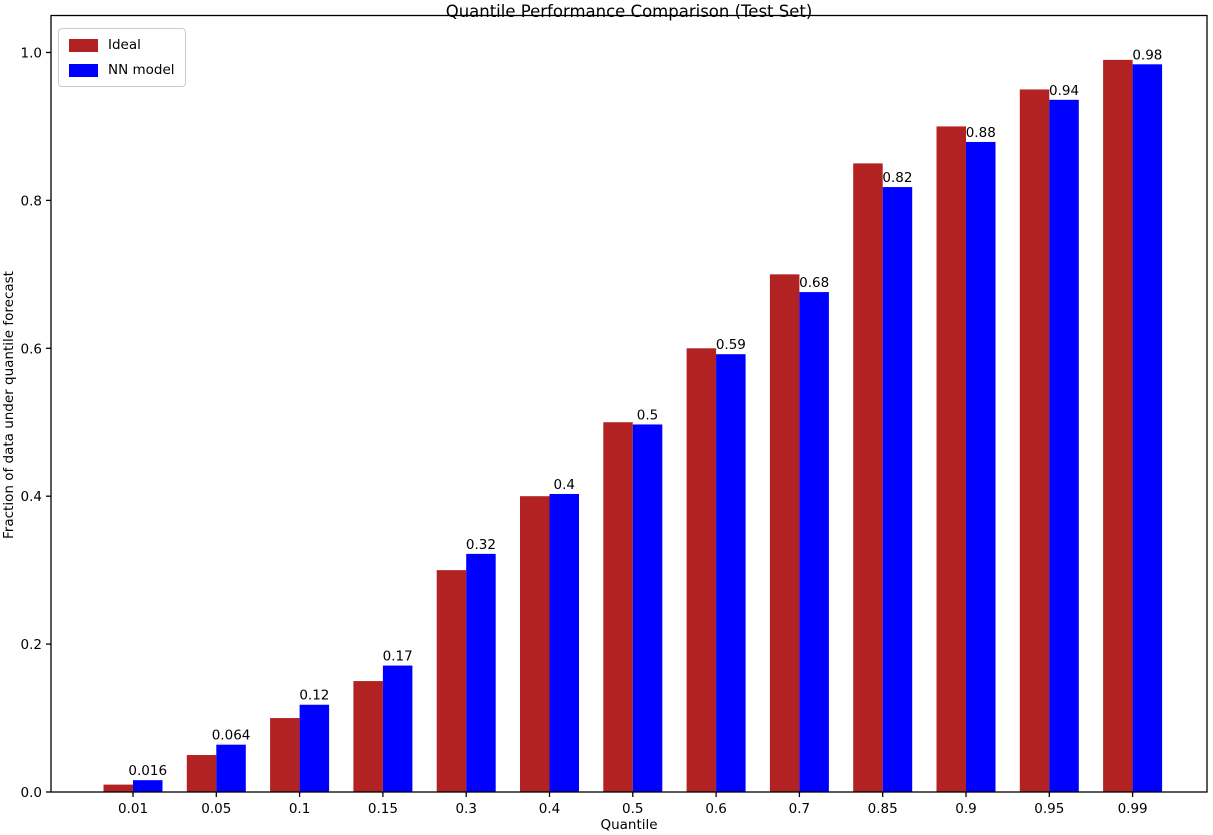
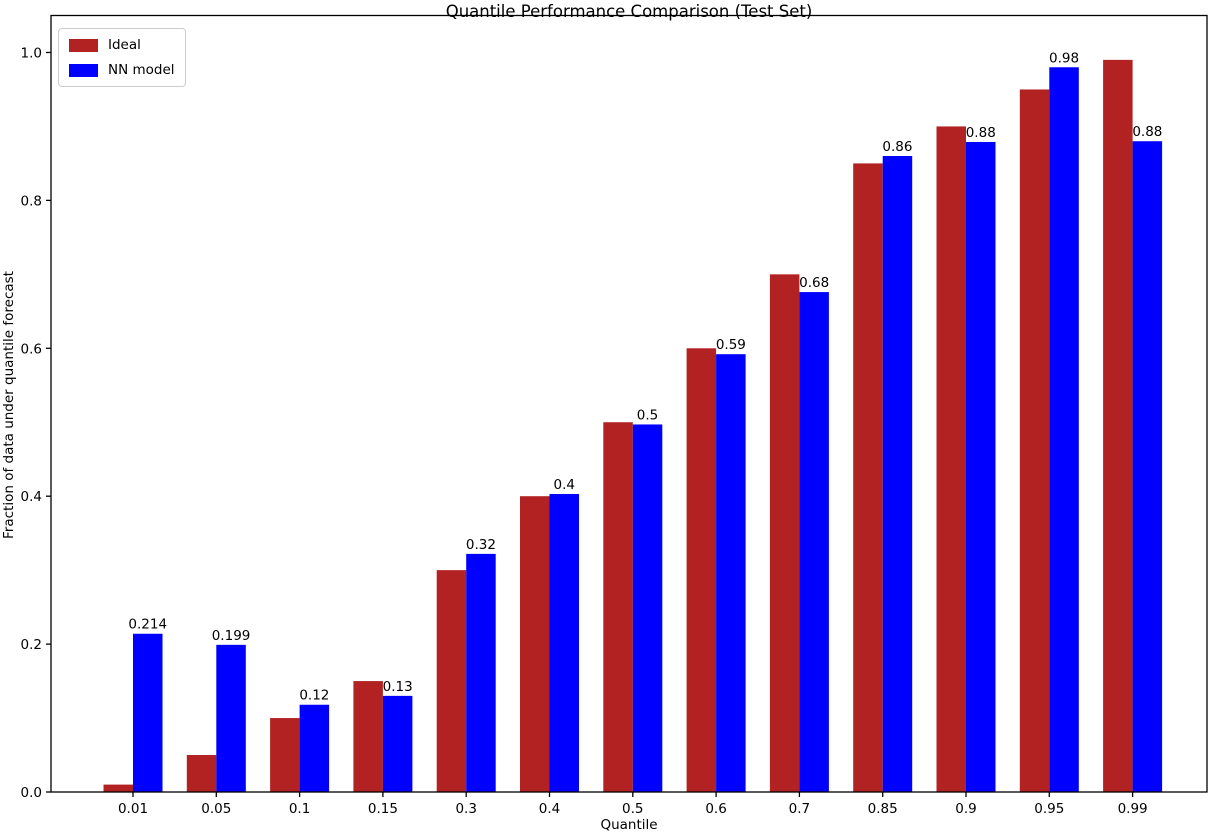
NN model/0.01: 0.016 -> 0.214
NN model/0.05: 0.064 -> 0.199
NN model/0.15: 0.17 -> 0.13
NN model/0.85: 0.82 -> 0.86
NN model/0.95: 0.94 -> 0.98
NN model/0.99: 0.98 -> 0.88
